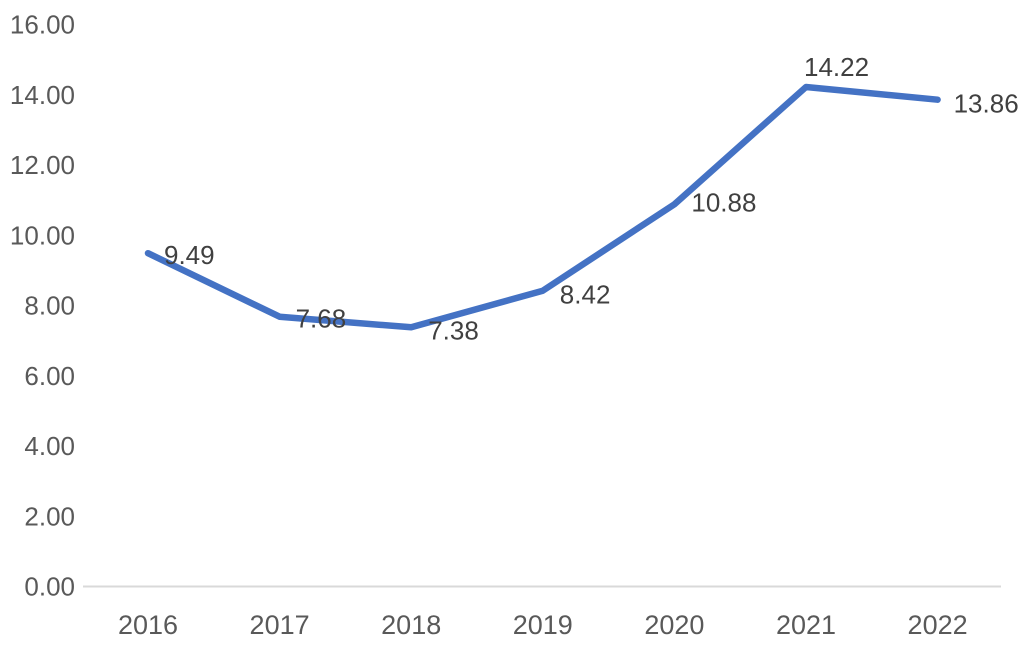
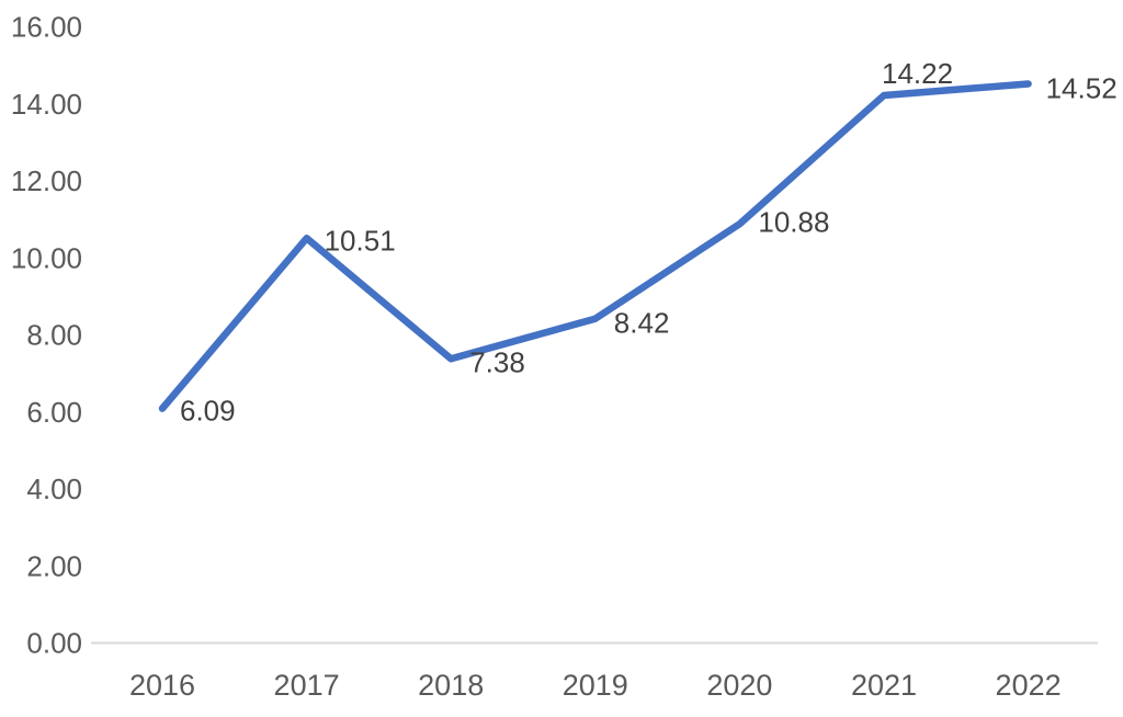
2016: 9.49 -> 6.09
2017: 7.68 -> 10.51
2022: 13.86 -> 14.52
